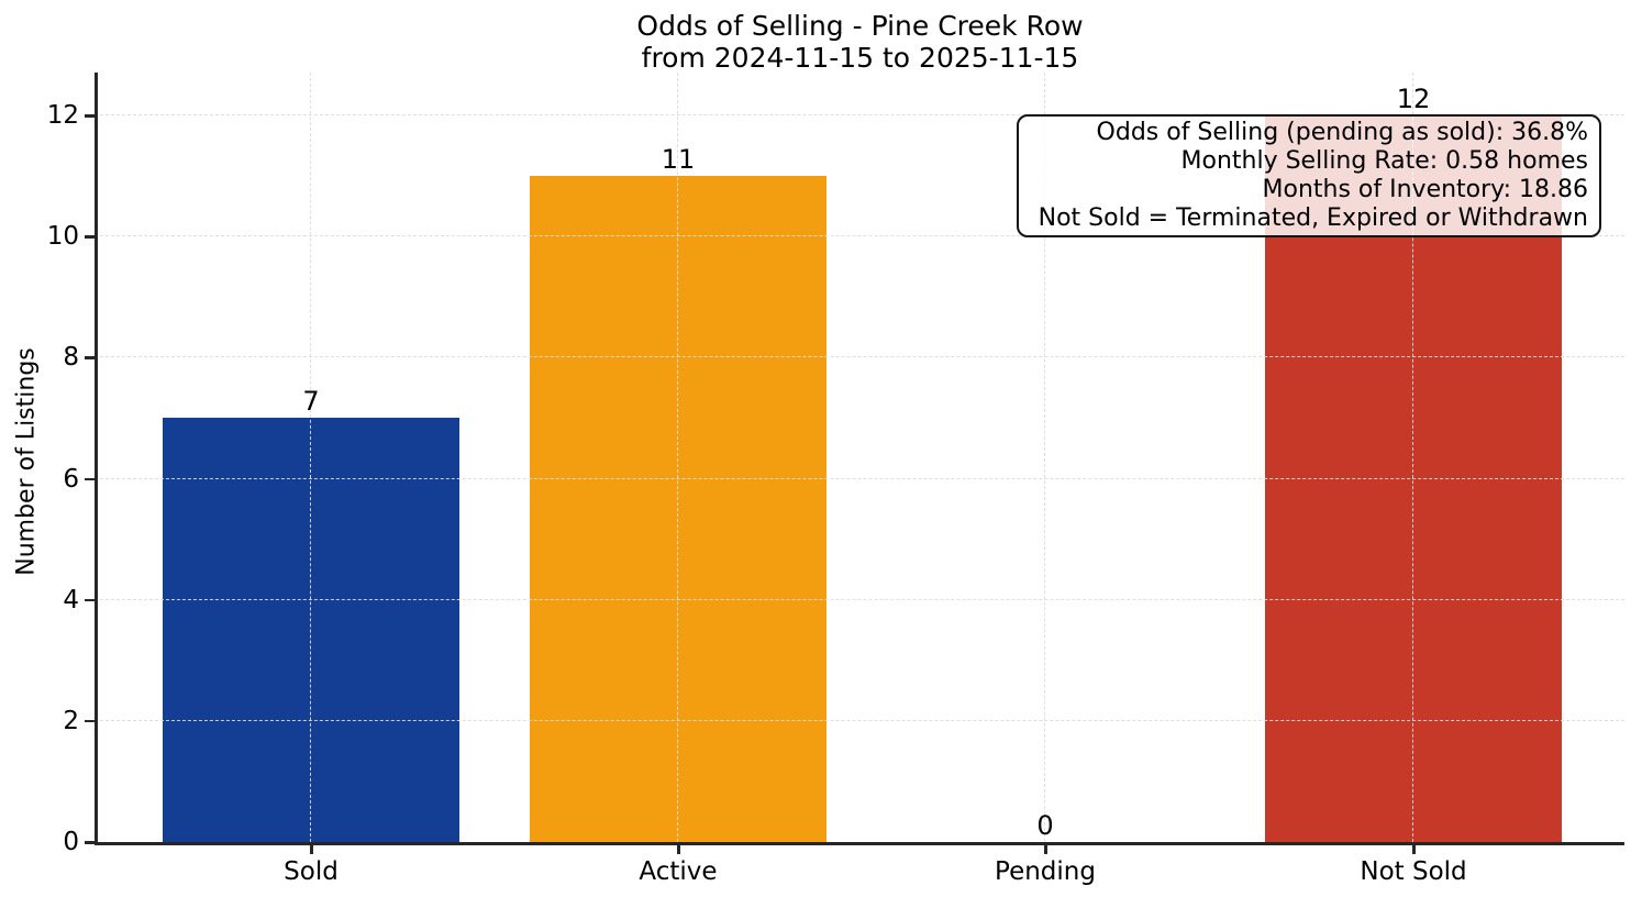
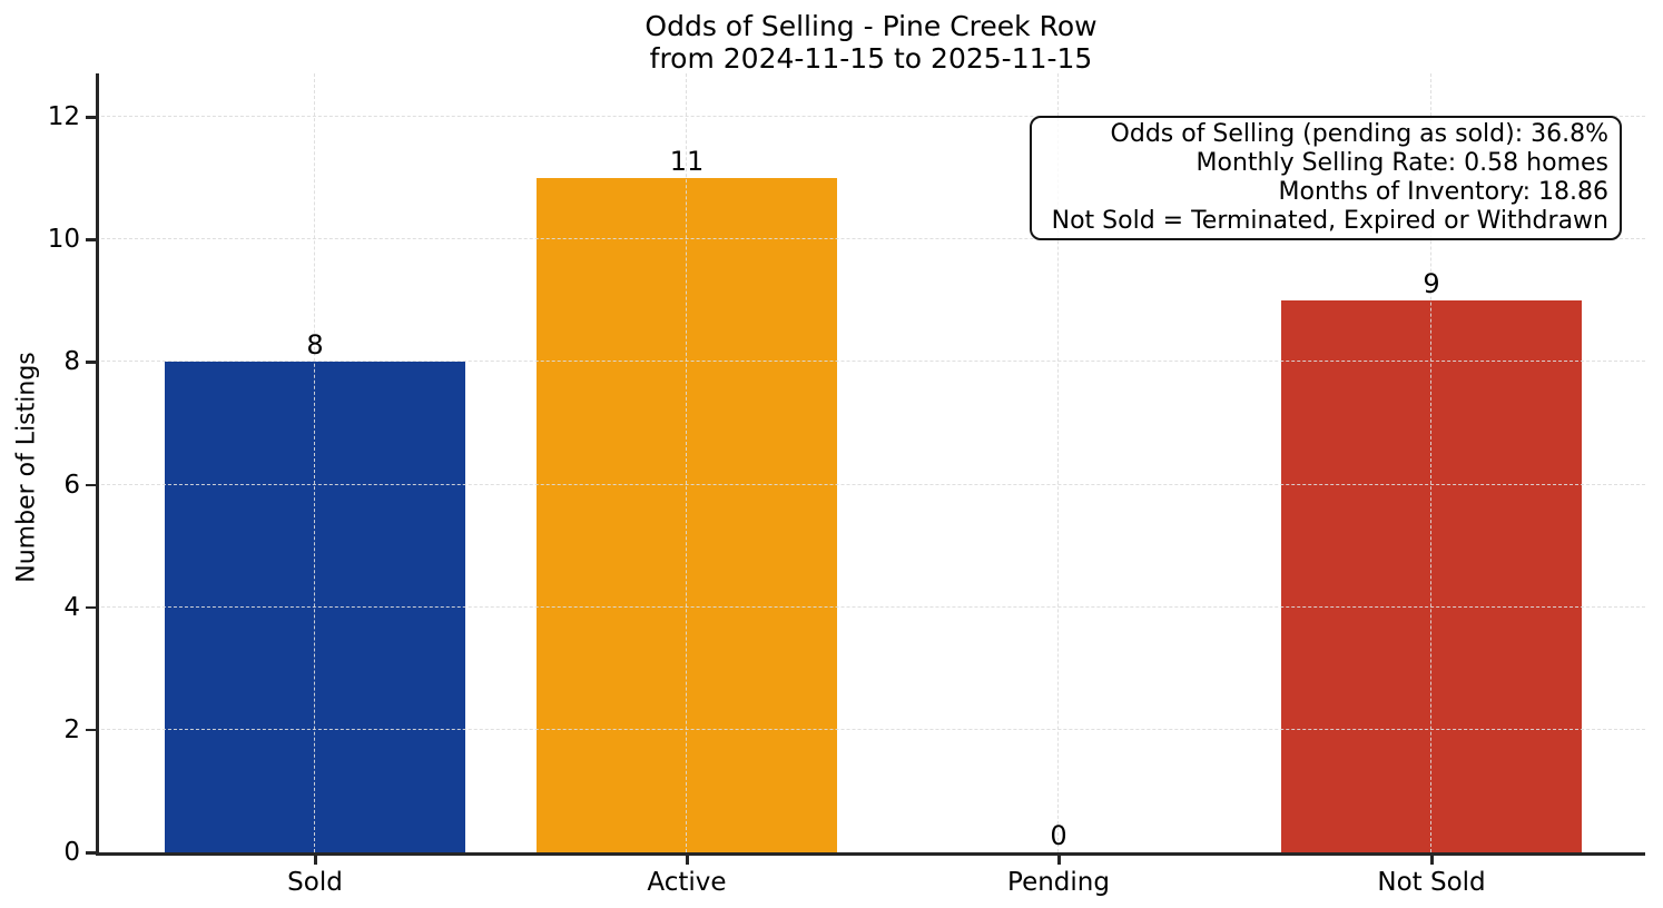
Sold: 7 -> 8
Not Sold: 12 -> 9
